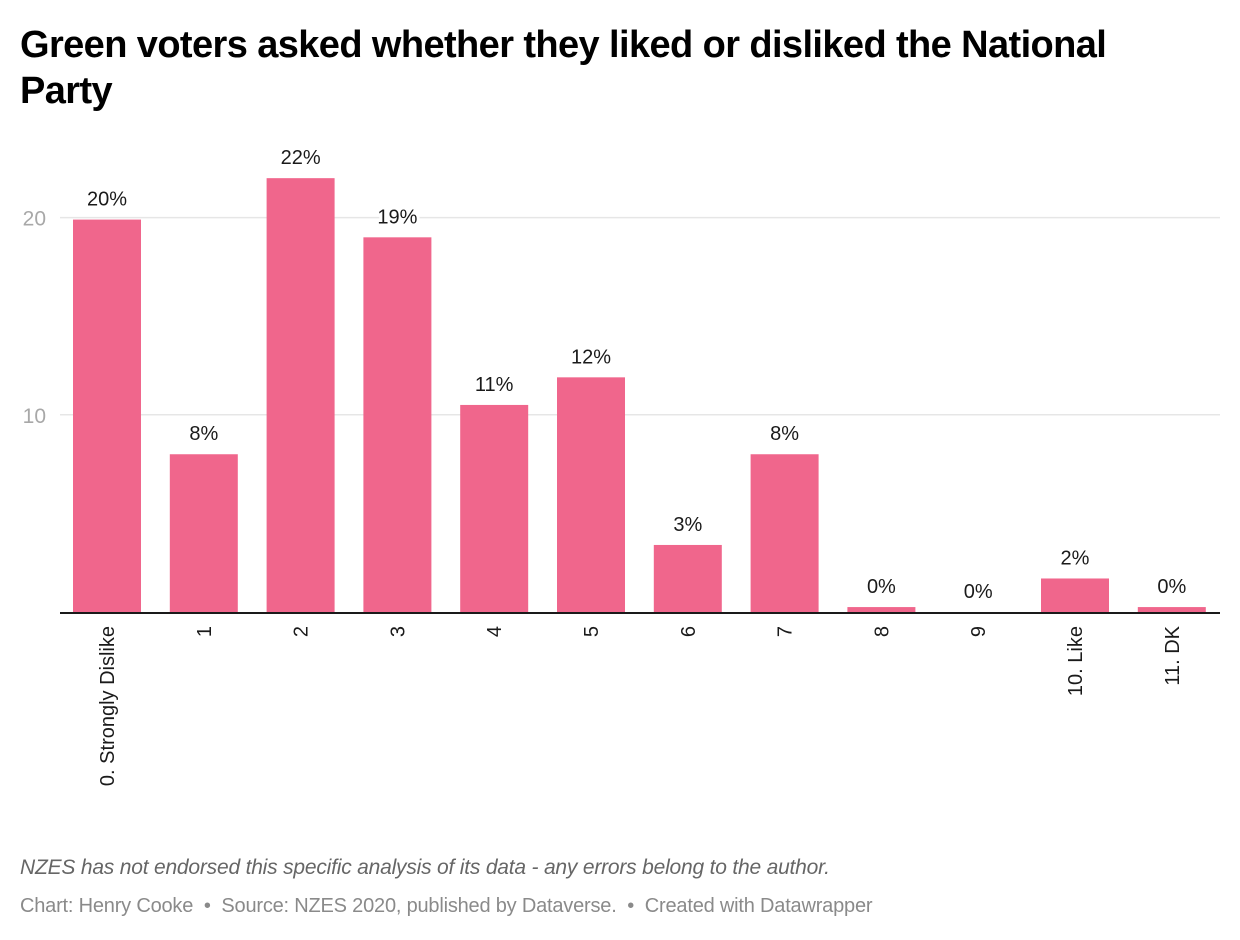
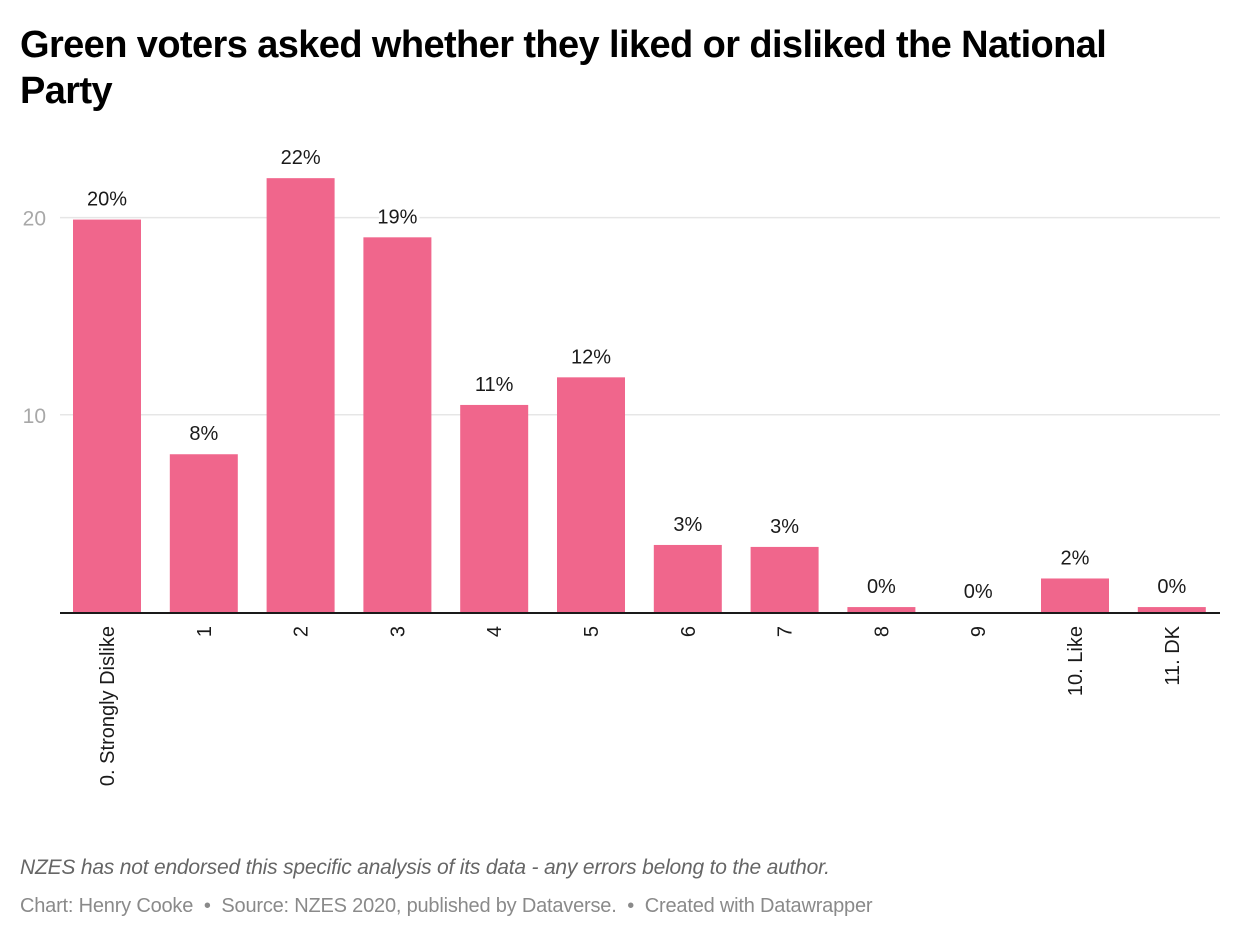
7: 8% -> 3%
